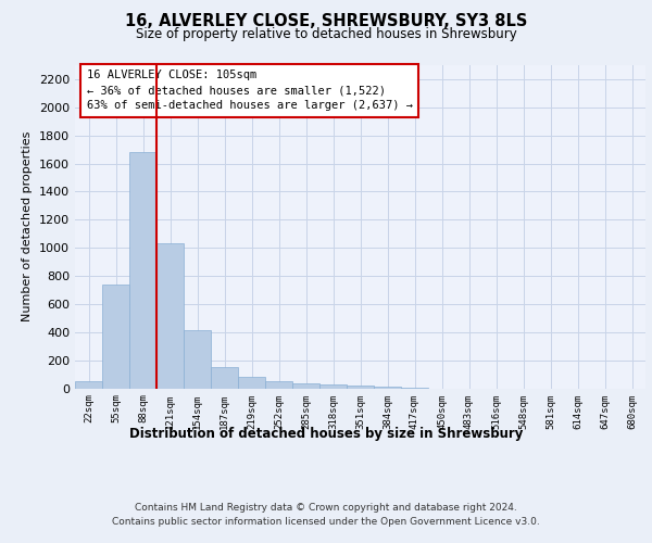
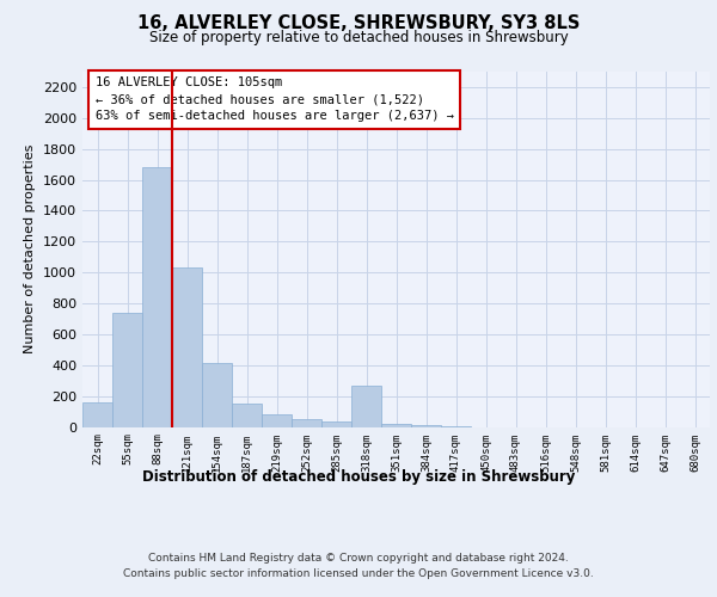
22sqm: 50 -> 160
318sqm: 30 -> 270
